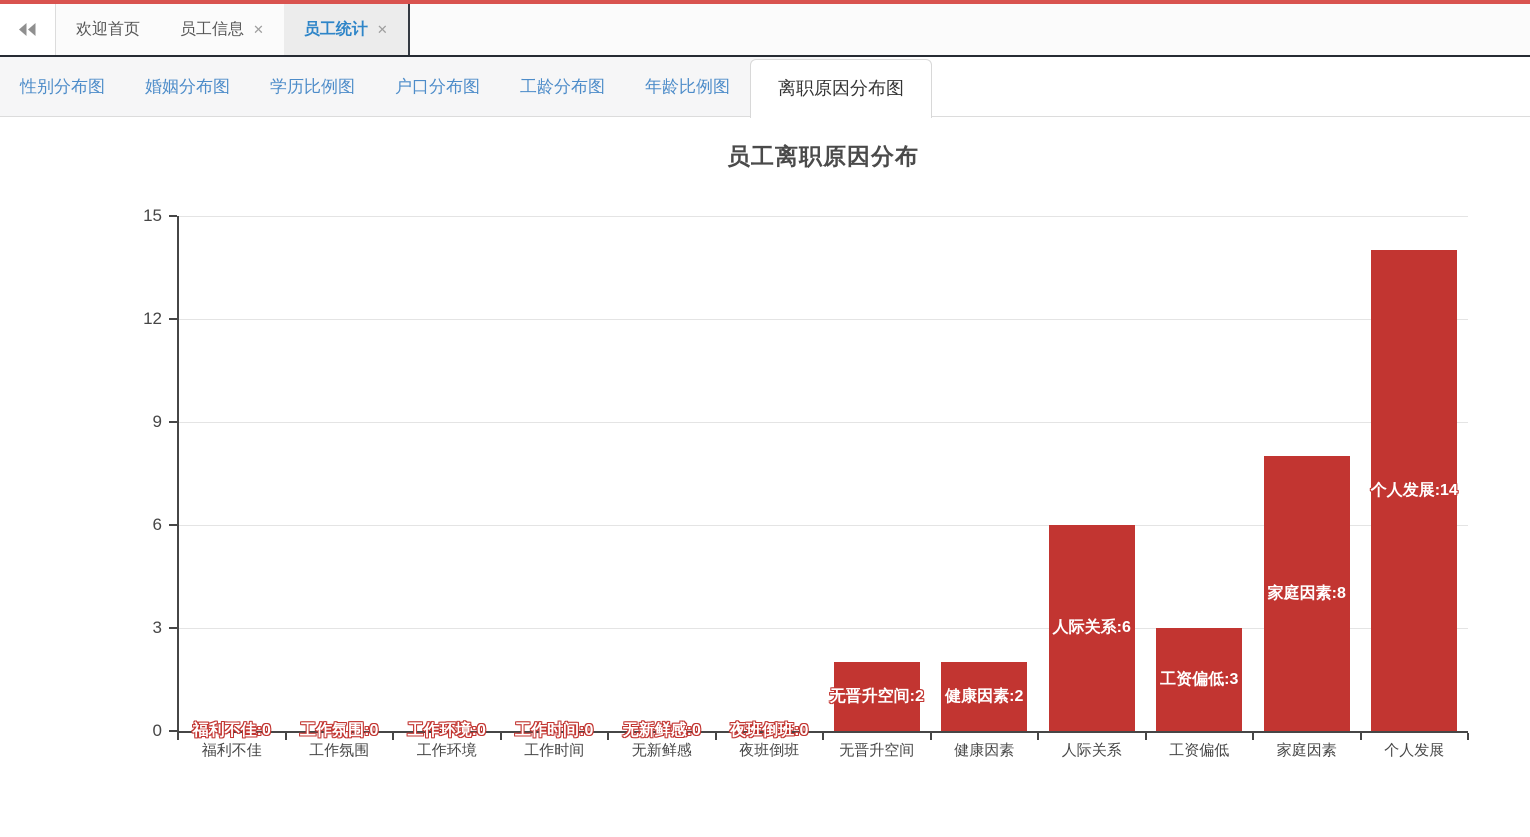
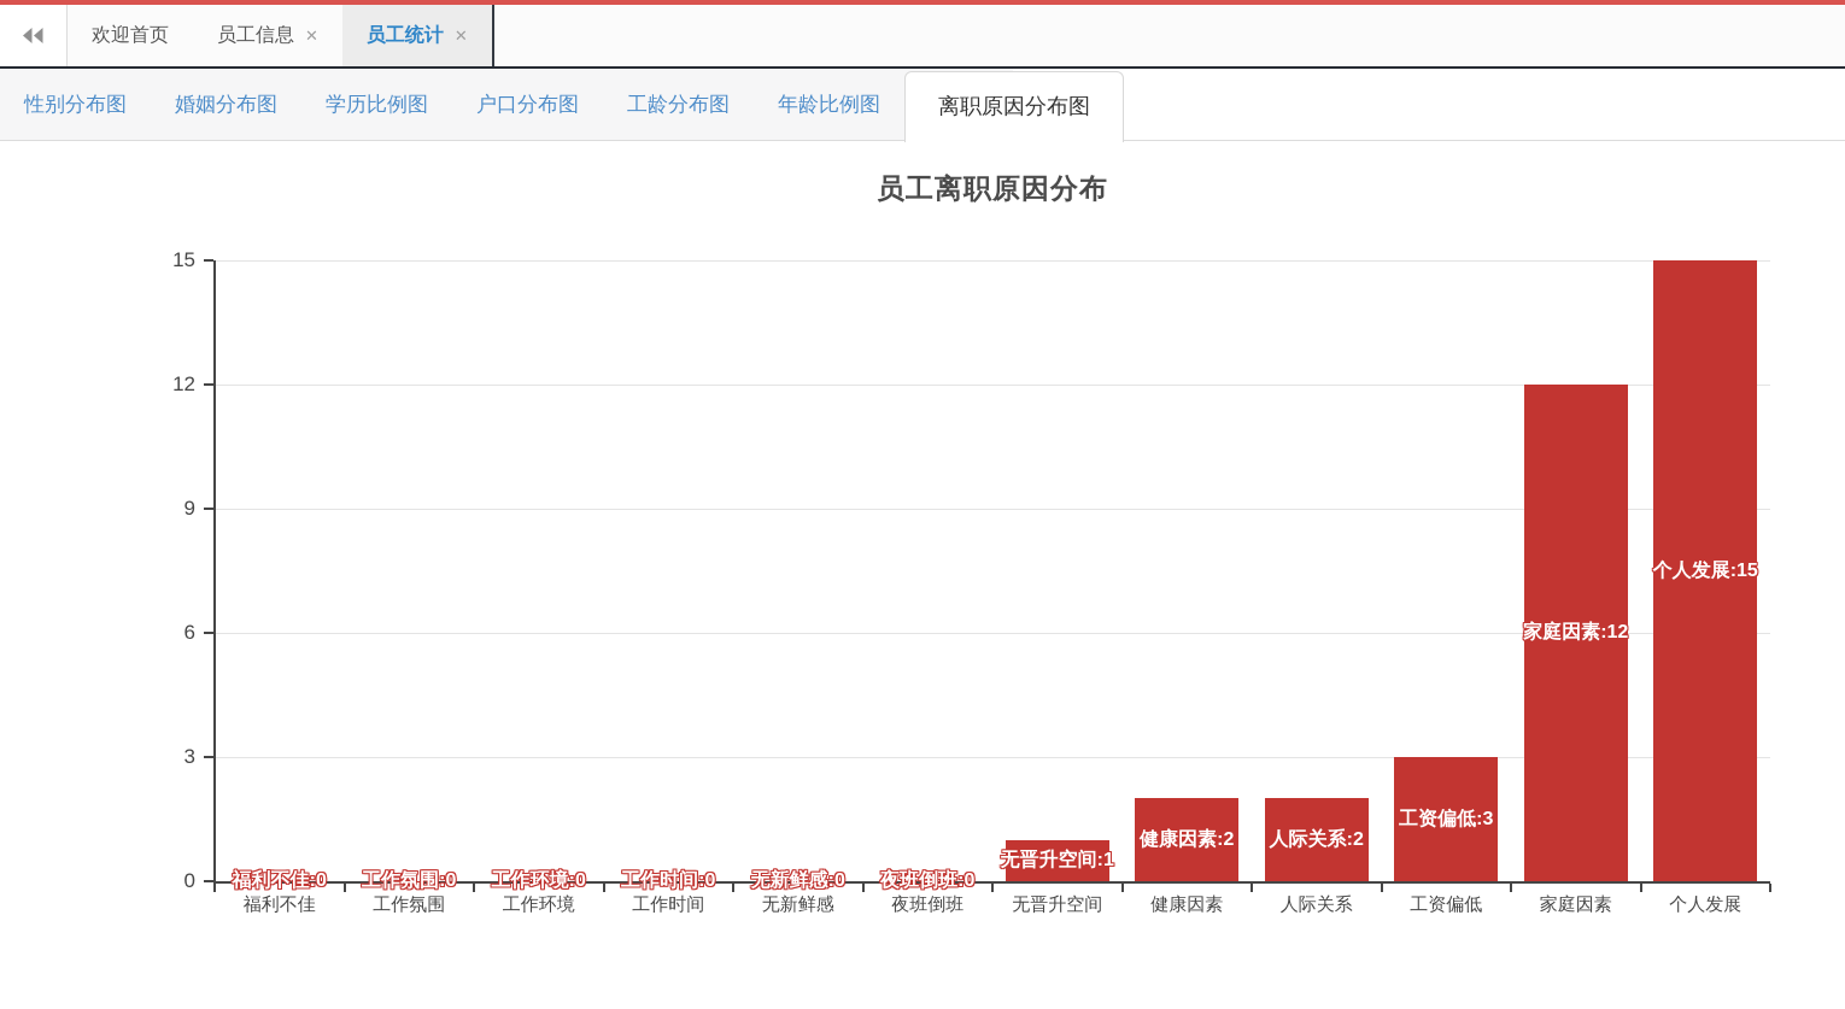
无晋升空间: 2 -> 1
人际关系: 6 -> 2
家庭因素: 8 -> 12
个人发展: 14 -> 15
